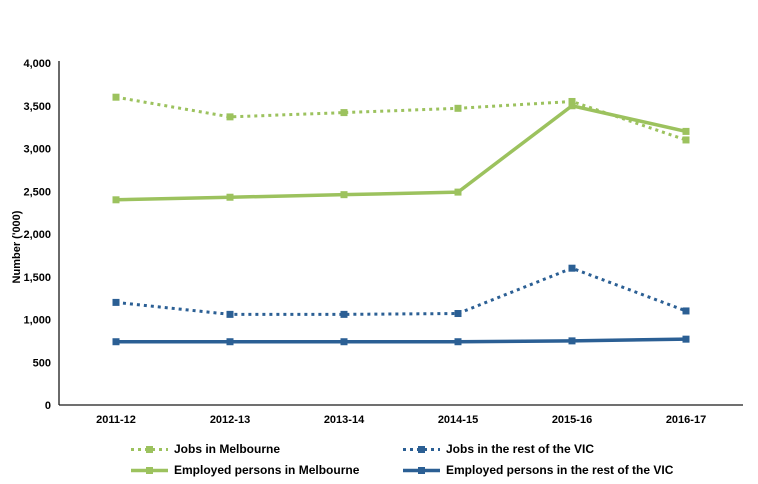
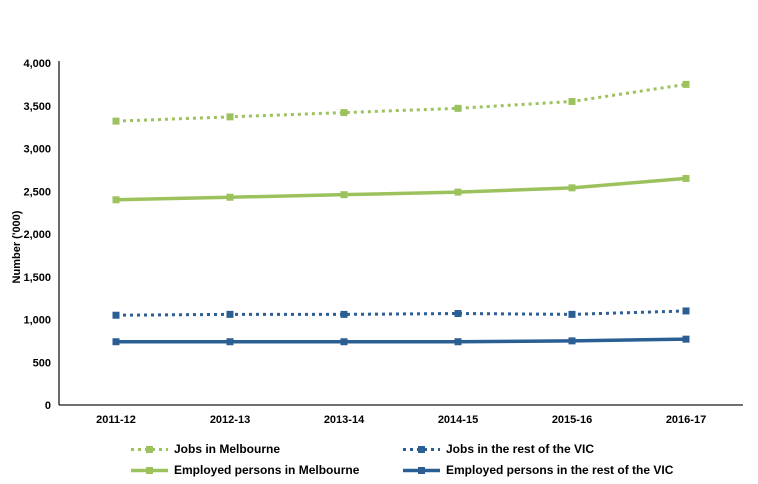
Jobs in Melbourne/2011-12: 3600 -> 3300
Jobs in the rest of the VIC/2011-12: 1200 -> 1000
Jobs in the rest of the VIC/2015-16: 1600 -> 1100
Employed persons in Melbourne/2015-16: 3500 -> 2500
Jobs in Melbourne/2016-17: 3100 -> 3800
Employed persons in Melbourne/2016-17: 3200 -> 2600
